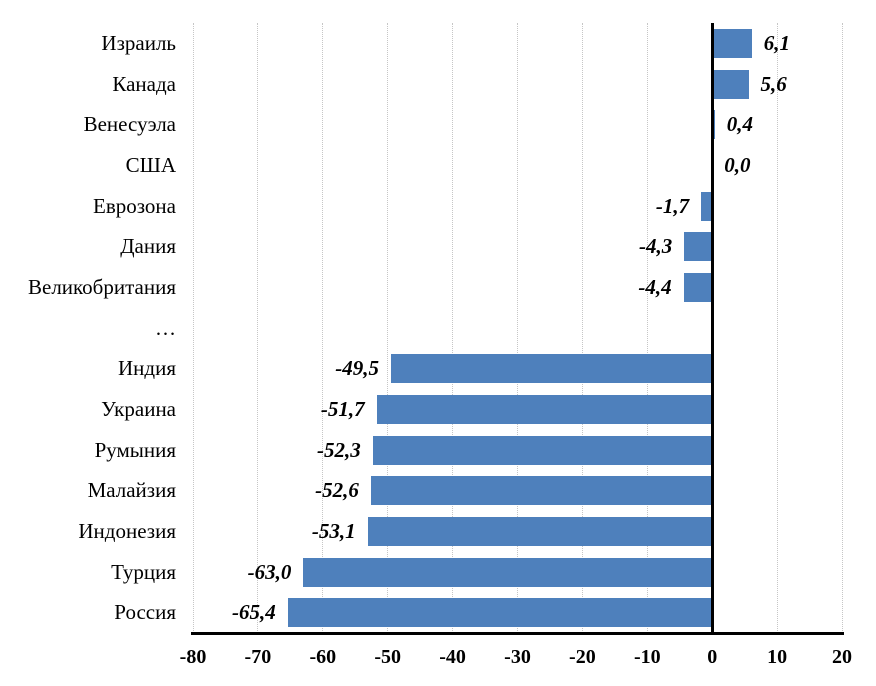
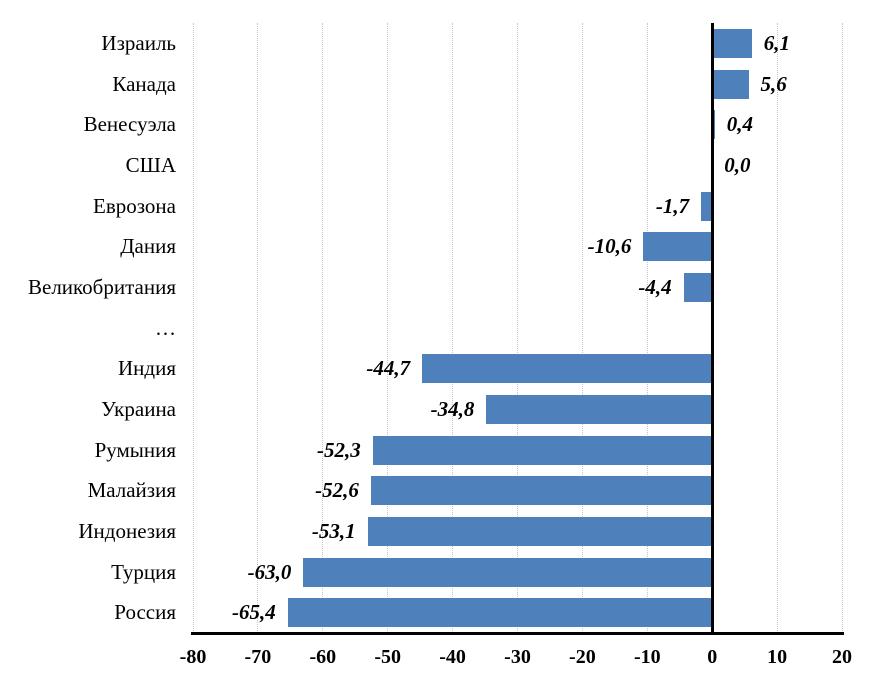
Дания: -4,3 -> -10,6
Индия: -49,5 -> -44,7
Украина: -51,7 -> -34,8
